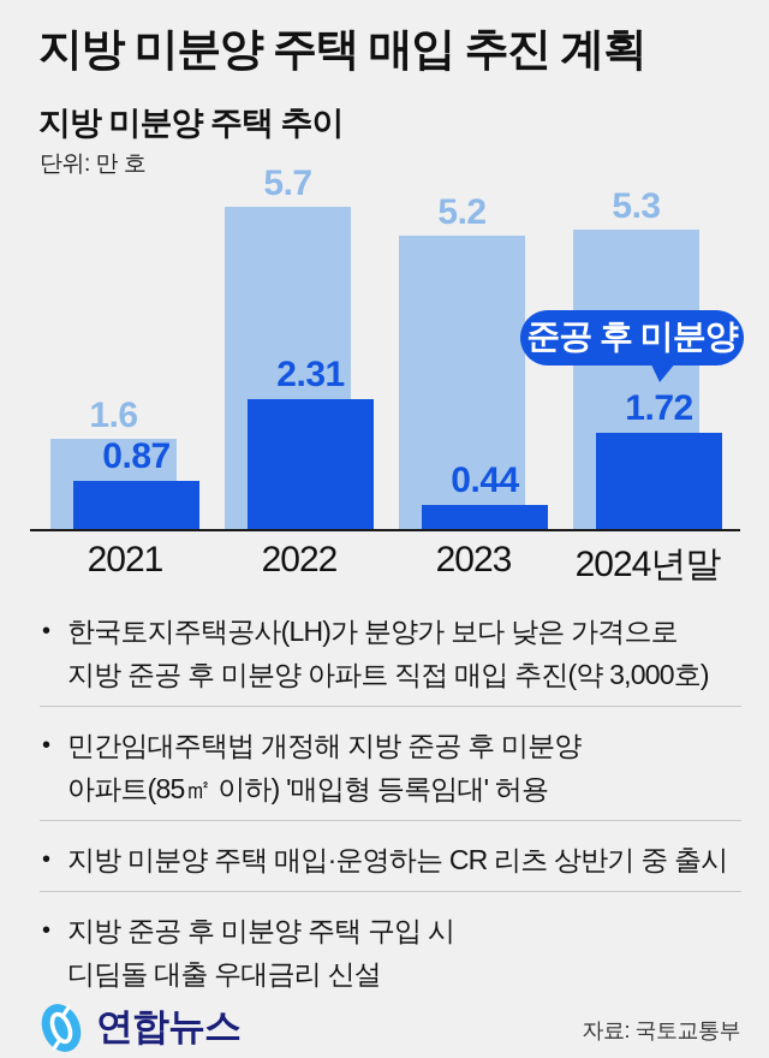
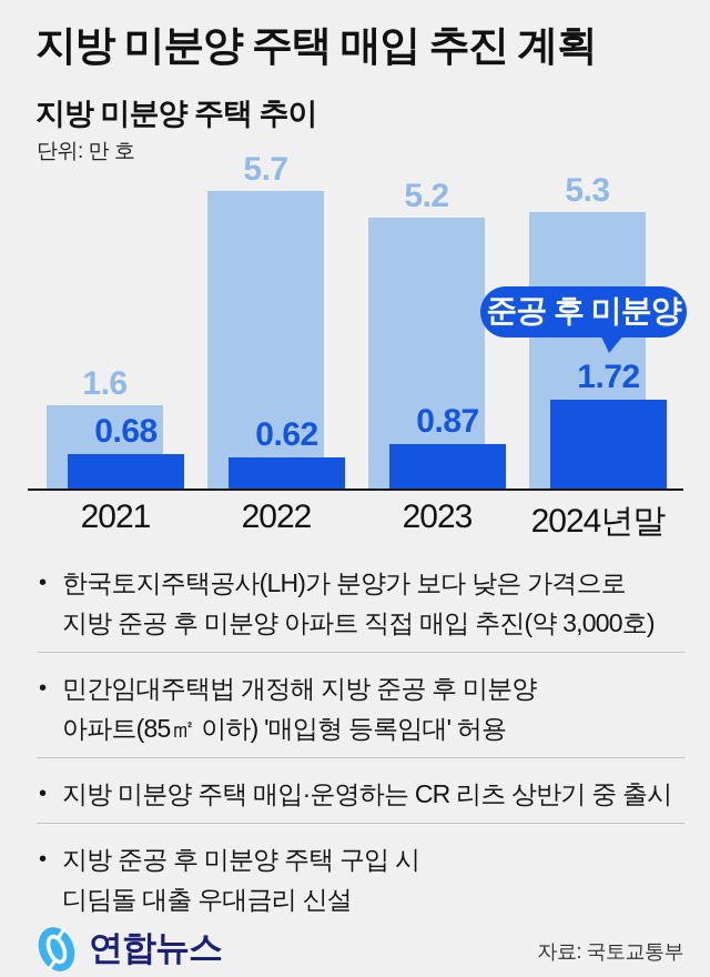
준공 후 미분양/2021: 0.87 -> 0.68
준공 후 미분양/2022: 2.31 -> 0.62
준공 후 미분양/2023: 0.44 -> 0.87
